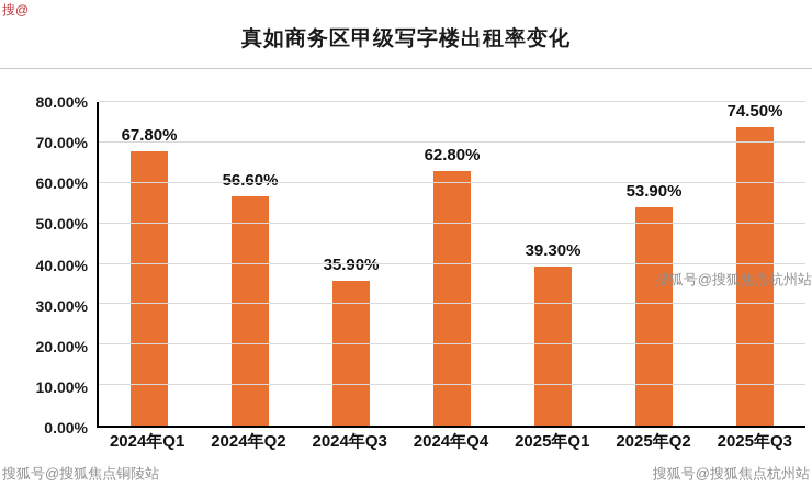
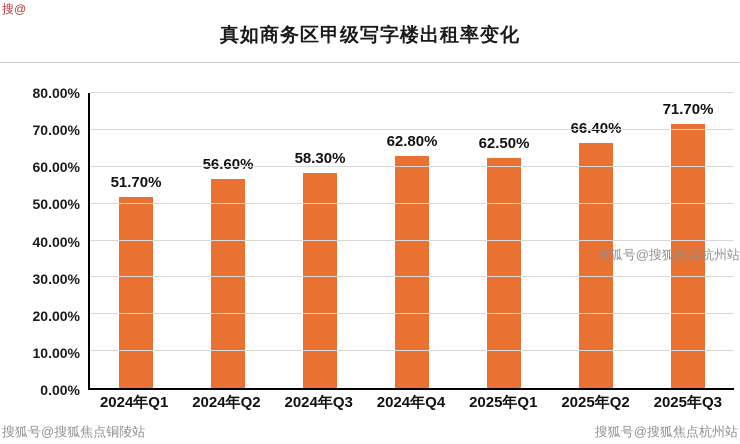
2024年Q1: 67.80% -> 51.70%
2024年Q3: 35.90% -> 58.30%
2025年Q1: 39.30% -> 62.50%
2025年Q2: 53.90% -> 66.40%
2025年Q3: 74.50% -> 71.70%
